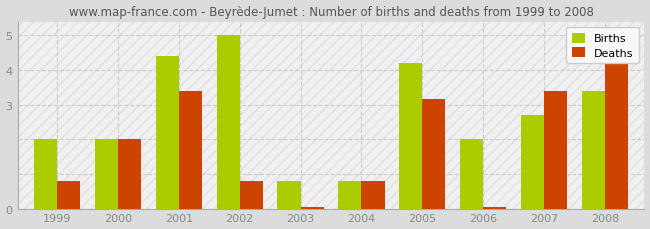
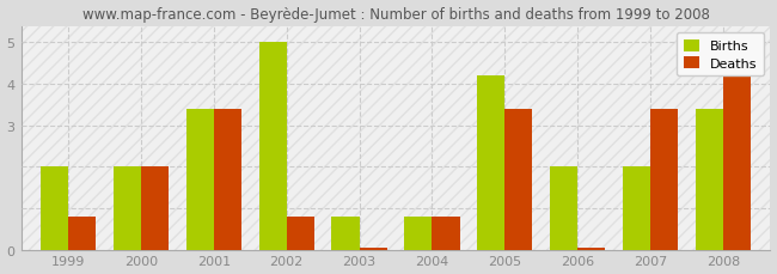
Births/2001: 4.4 -> 3.4
Deaths/2005: 3.15 -> 3.40
Births/2007: 2.7 -> 2.0
